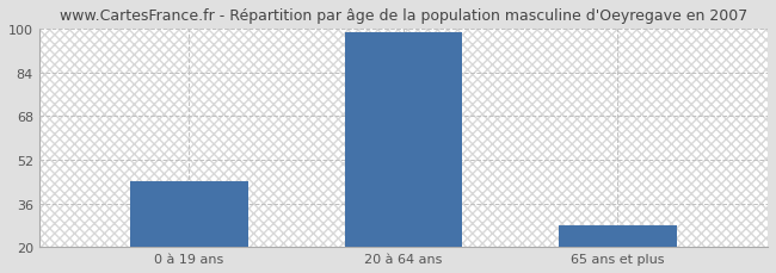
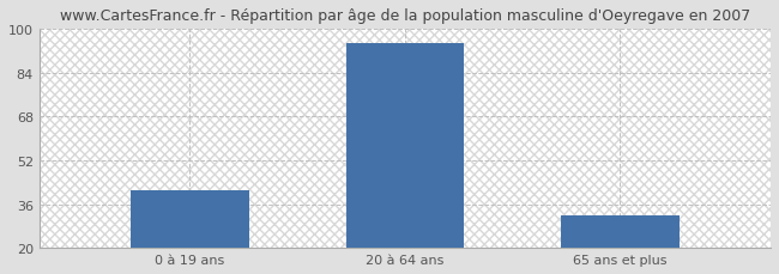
0 à 19 ans: 44 -> 41
20 à 64 ans: 99 -> 95
65 ans et plus: 28 -> 32
